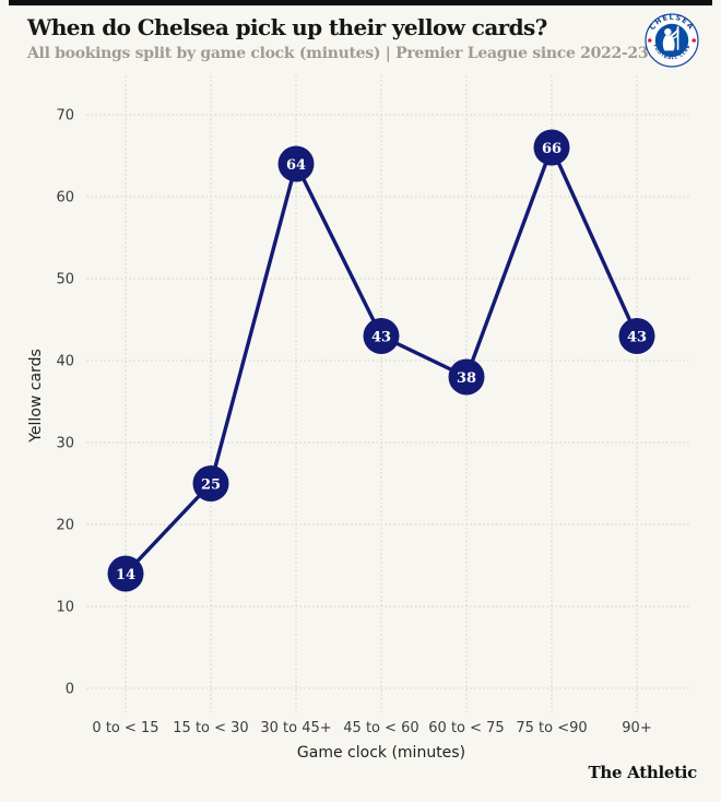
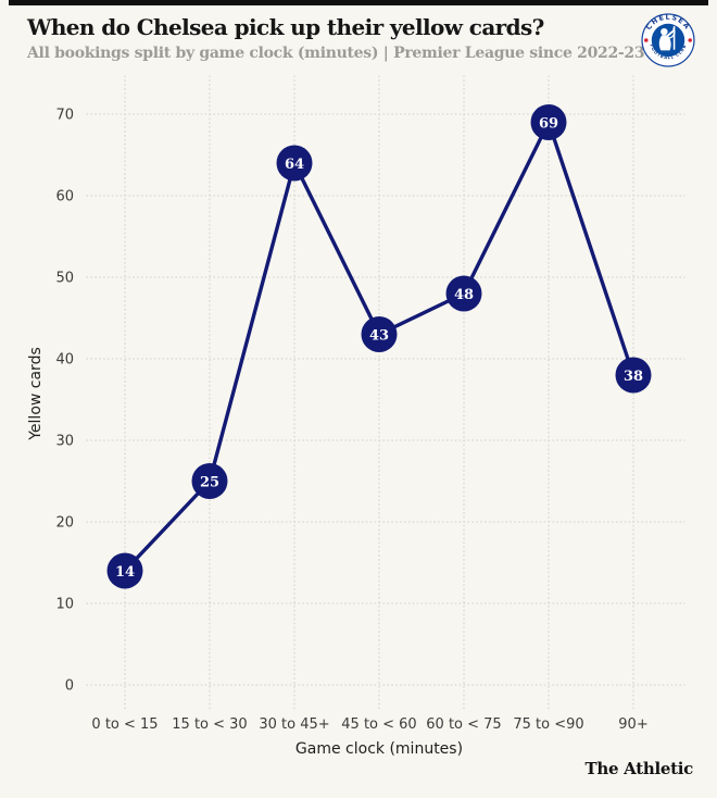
60 to < 75: 38 -> 48
75 to <90: 66 -> 69
90+: 43 -> 38
